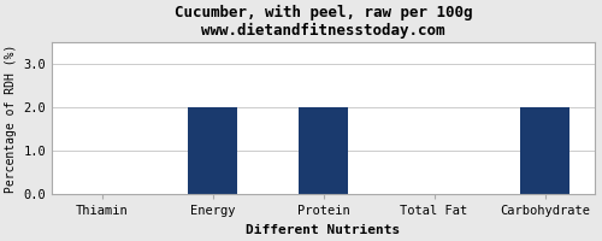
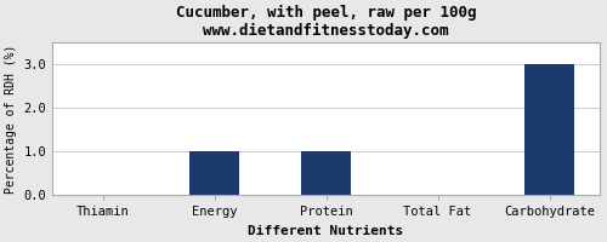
Energy: 2 -> 1
Protein: 2 -> 1
Carbohydrate: 2 -> 3
